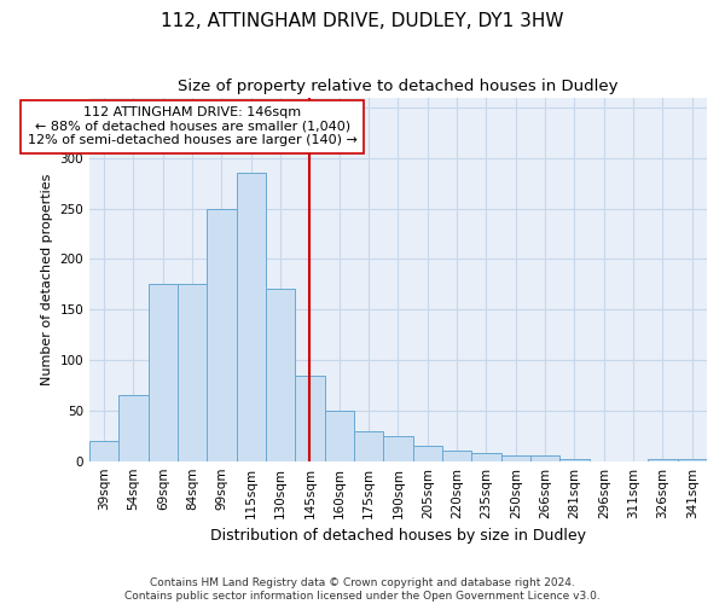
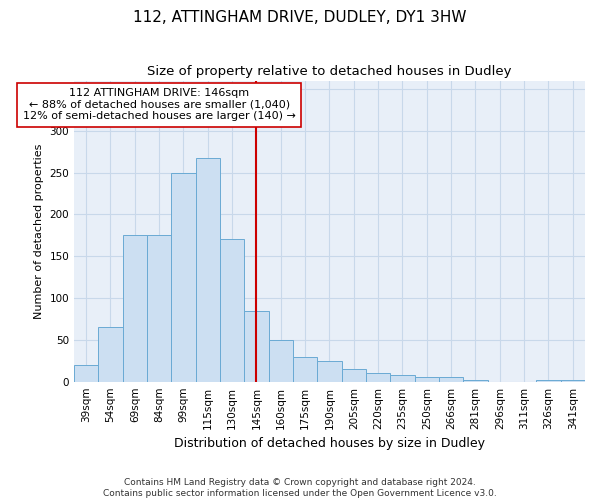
115sqm: 285 -> 268
